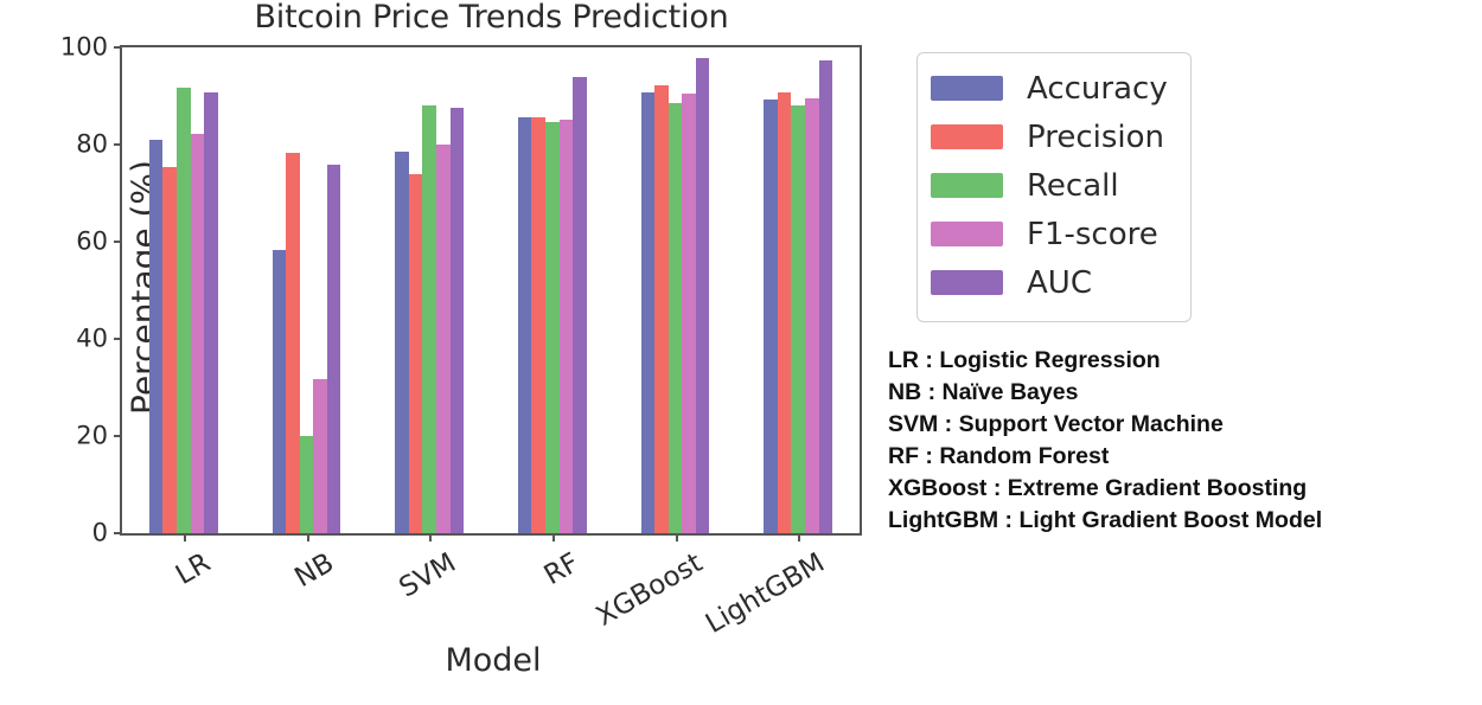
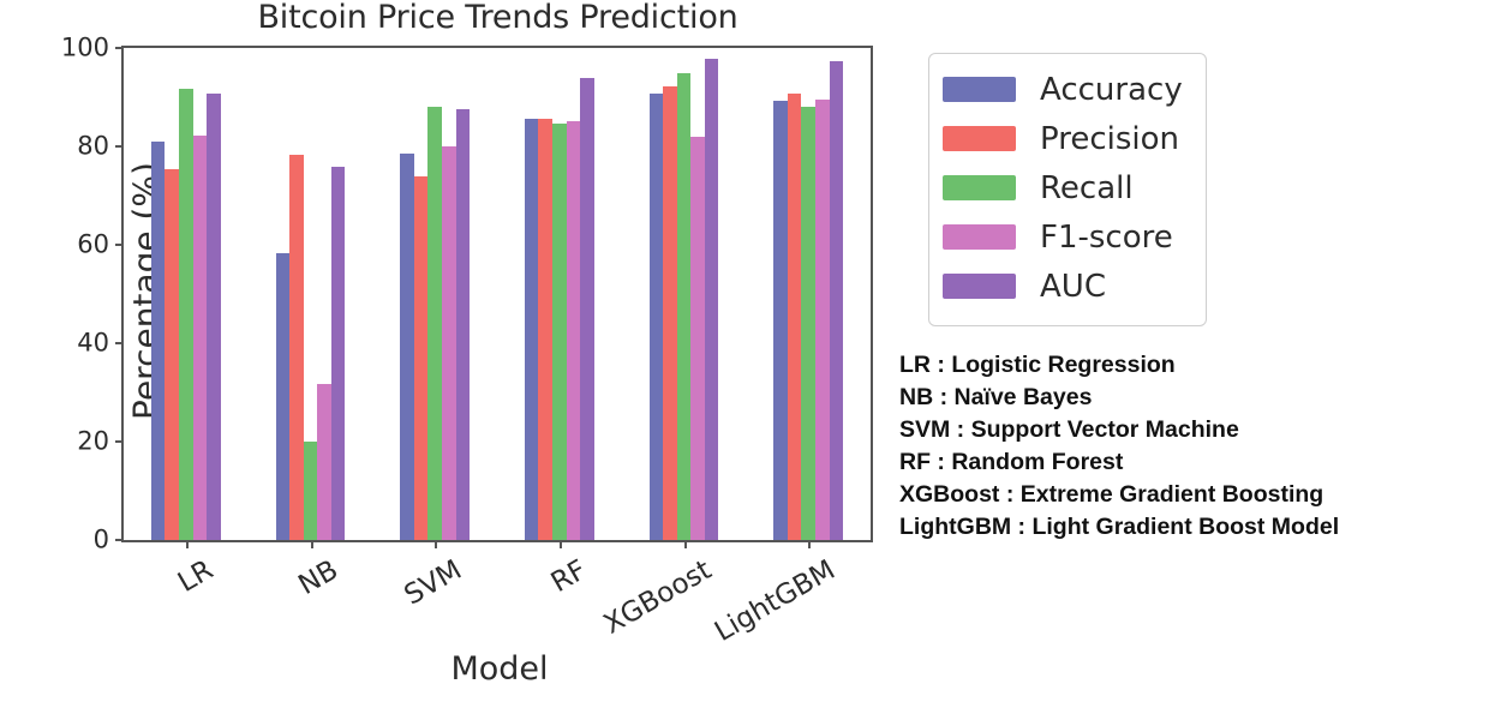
Recall/XGBoost: 88 -> 95
F1-score/XGBoost: 90 -> 82
